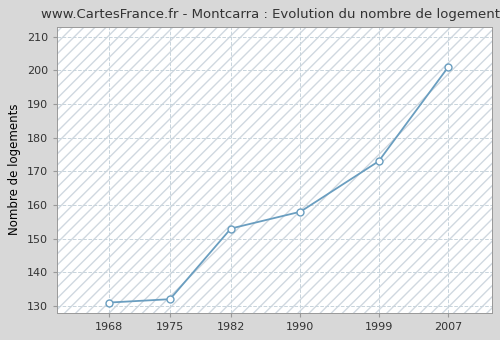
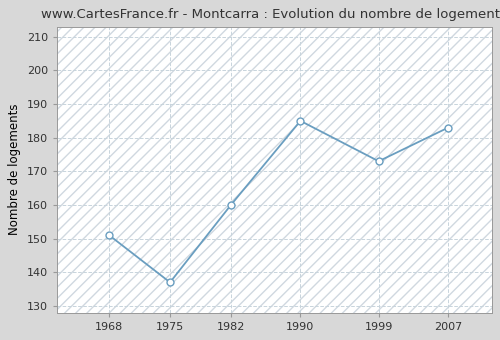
1968: 131 -> 151
1975: 132 -> 137
1982: 153 -> 160
1990: 158 -> 185
2007: 201 -> 183
